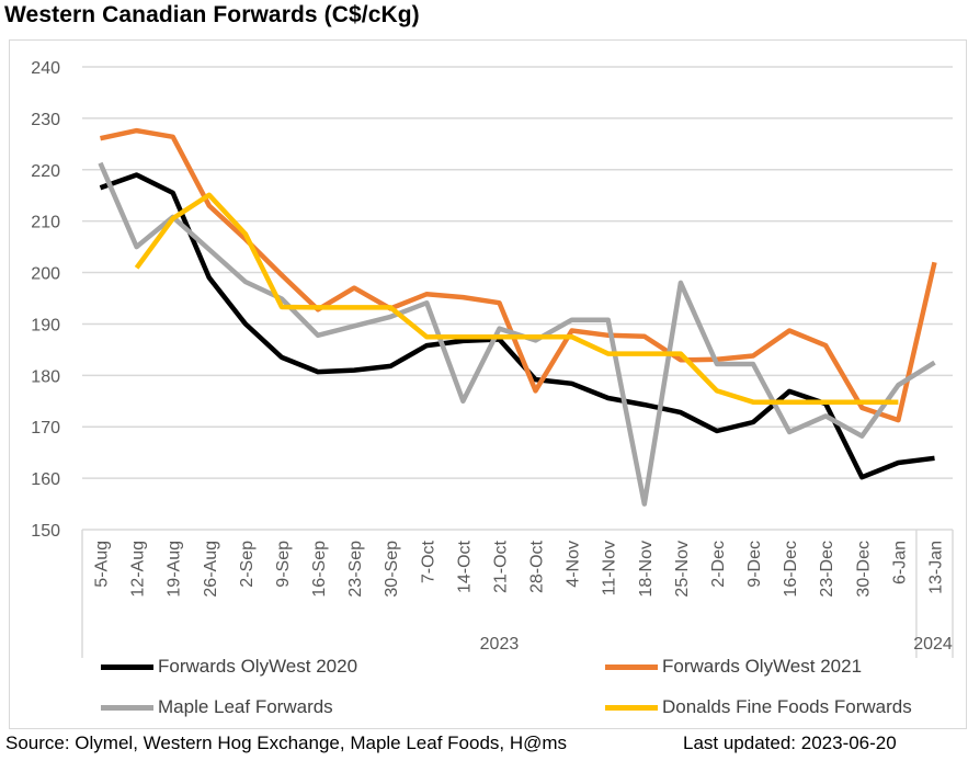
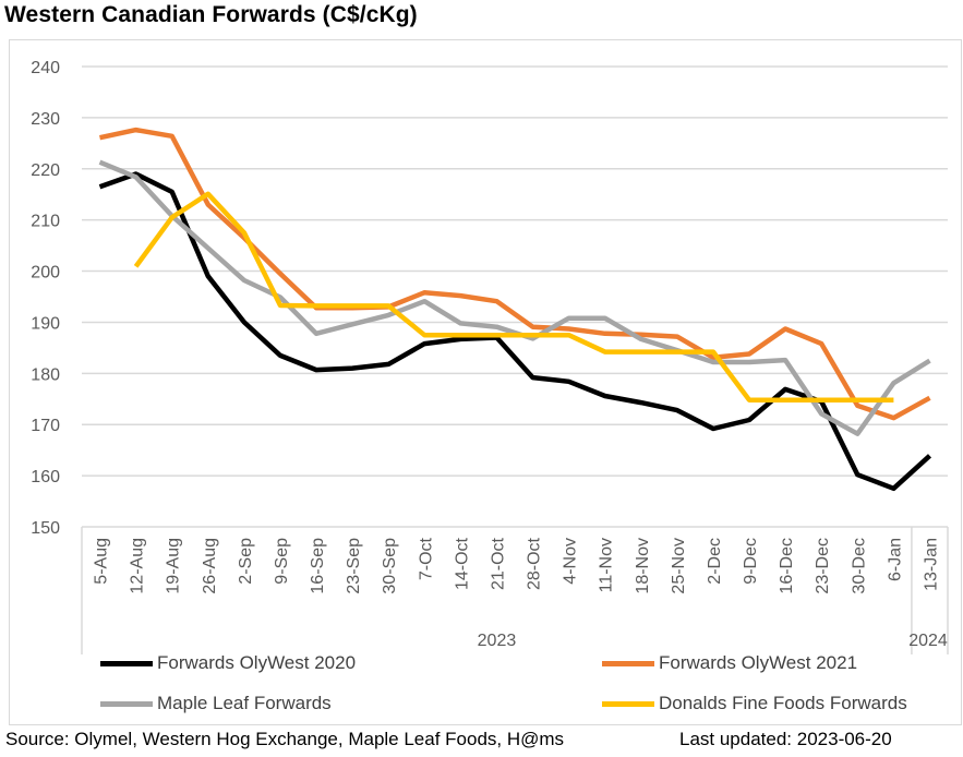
Maple Leaf Forwards/12-Aug: 205 -> 218
Forwards OlyWest 2021/23-Sep: 197 -> 193
Maple Leaf Forwards/14-Oct: 175 -> 190
Forwards OlyWest 2021/28-Oct: 177 -> 189
Maple Leaf Forwards/18-Nov: 155 -> 187
Forwards OlyWest 2021/25-Nov: 183 -> 187
Maple Leaf Forwards/25-Nov: 198 -> 184
Donalds Fine Foods Forwards/2-Dec: 177 -> 184
Maple Leaf Forwards/16-Dec: 169 -> 183
Forwards OlyWest 2020/6-Jan: 163 -> 158
Forwards OlyWest 2021/13-Jan: 202 -> 175
